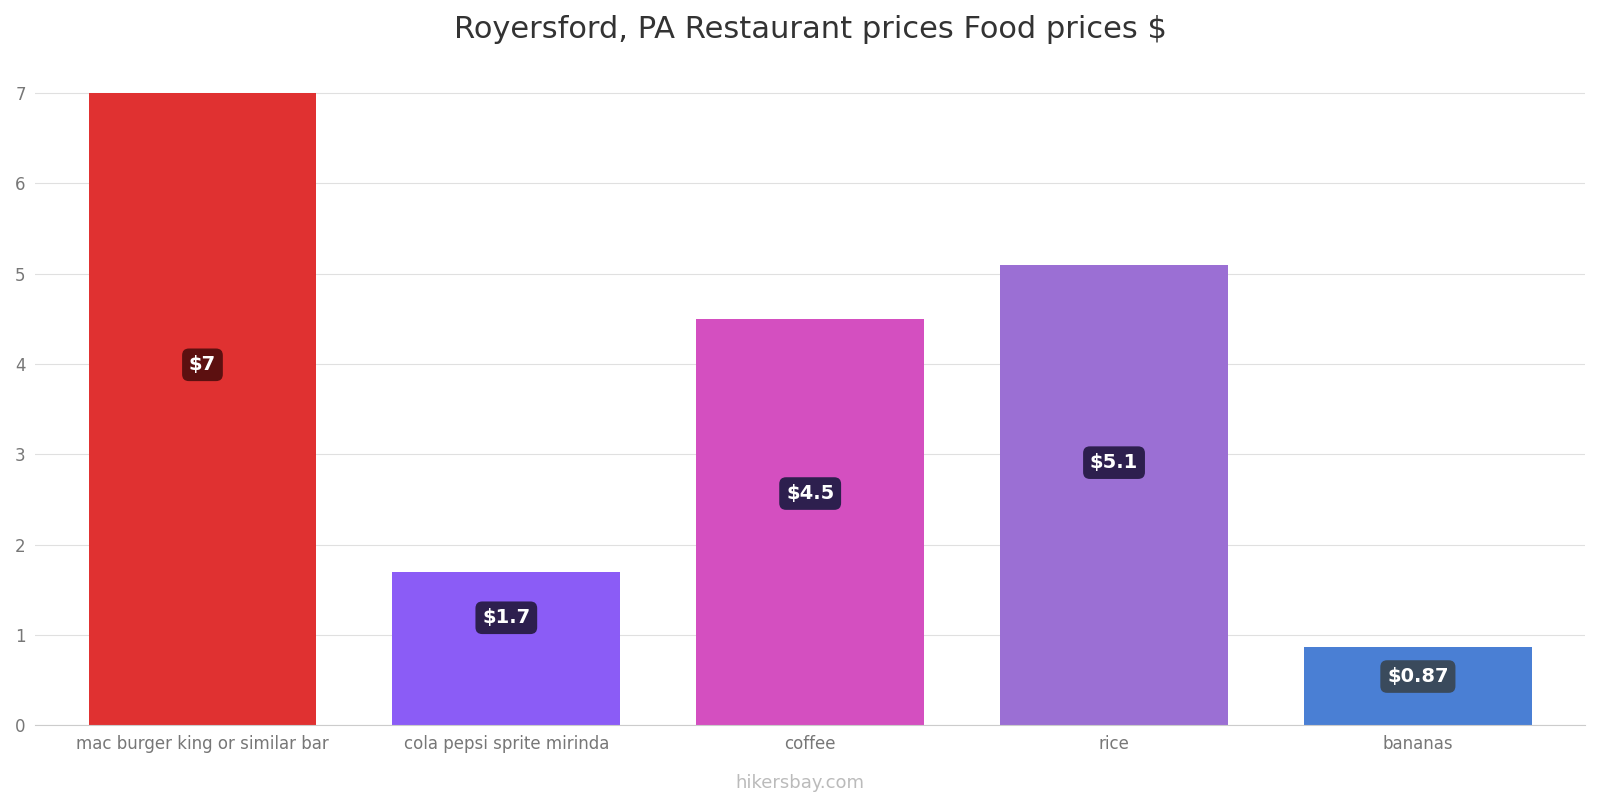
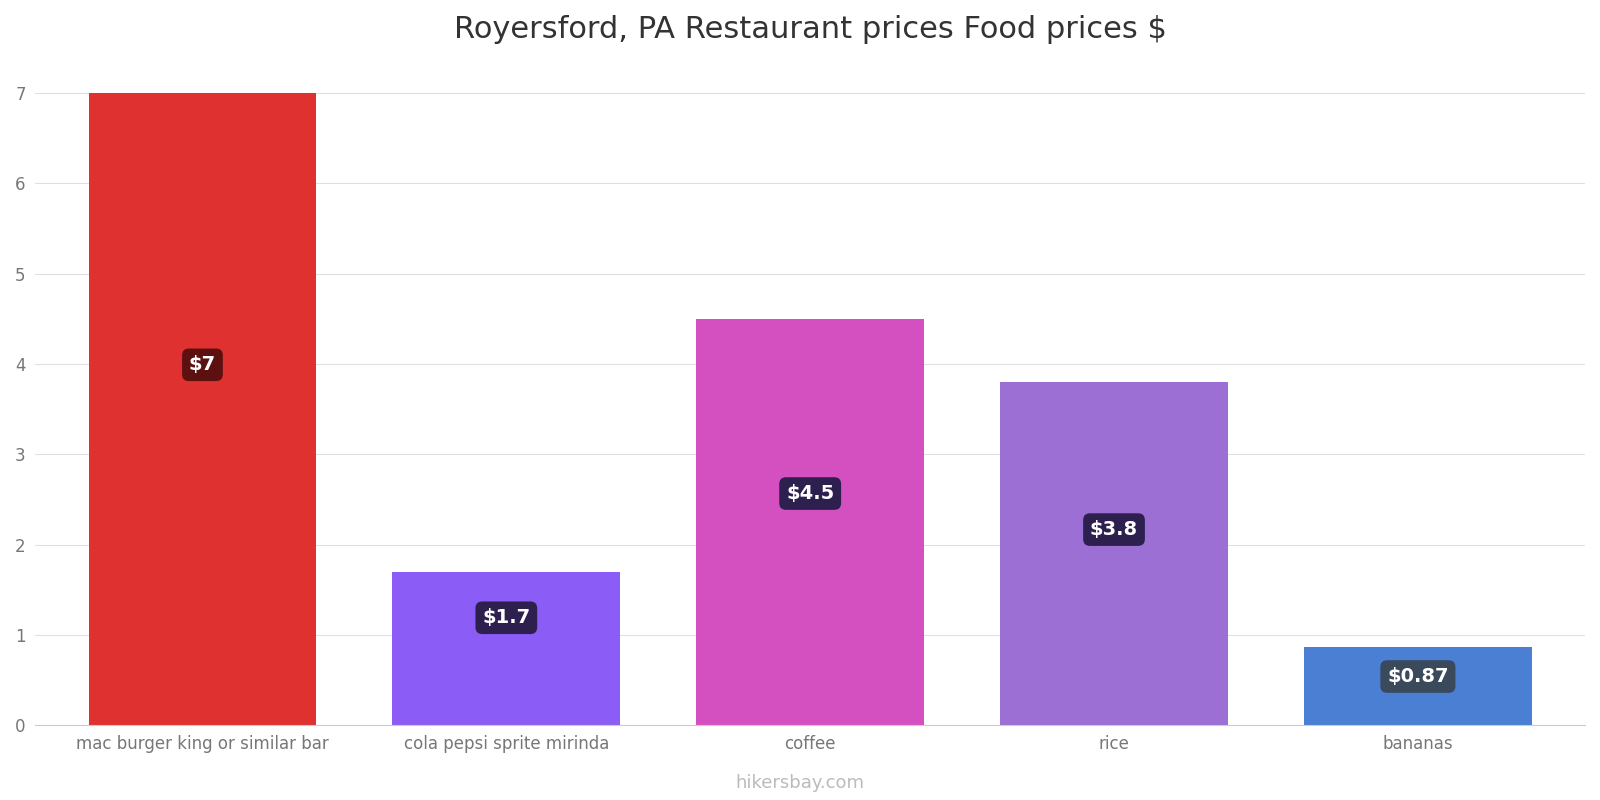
rice: $5.1 -> $3.8
